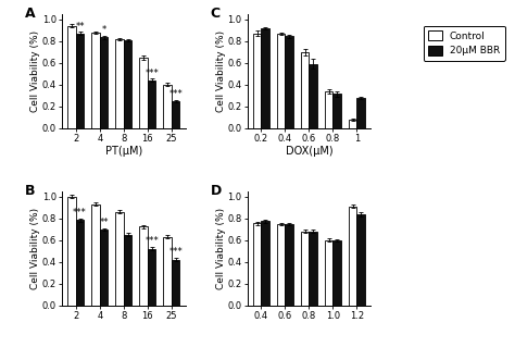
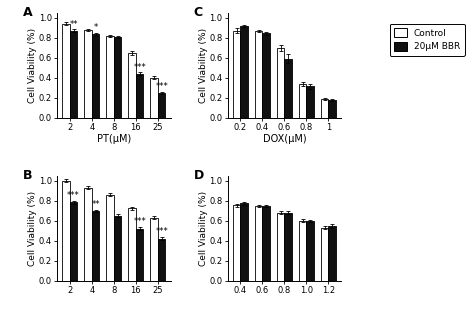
Control/1: 0.08 -> 0.18
20μM BBR/1: 0.28 -> 0.18
Control/1.2: 0.91 -> 0.53
20μM BBR/1.2: 0.84 -> 0.55
